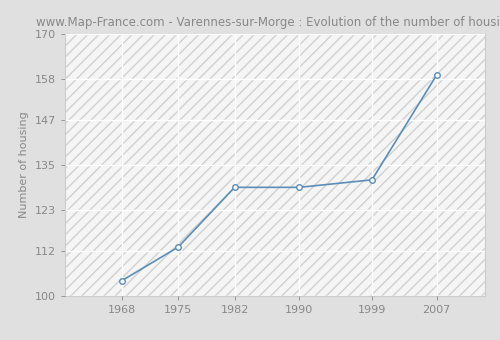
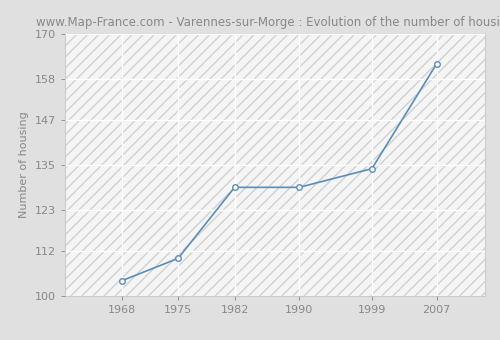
1975: 113 -> 110
1999: 131 -> 134
2007: 159 -> 162
